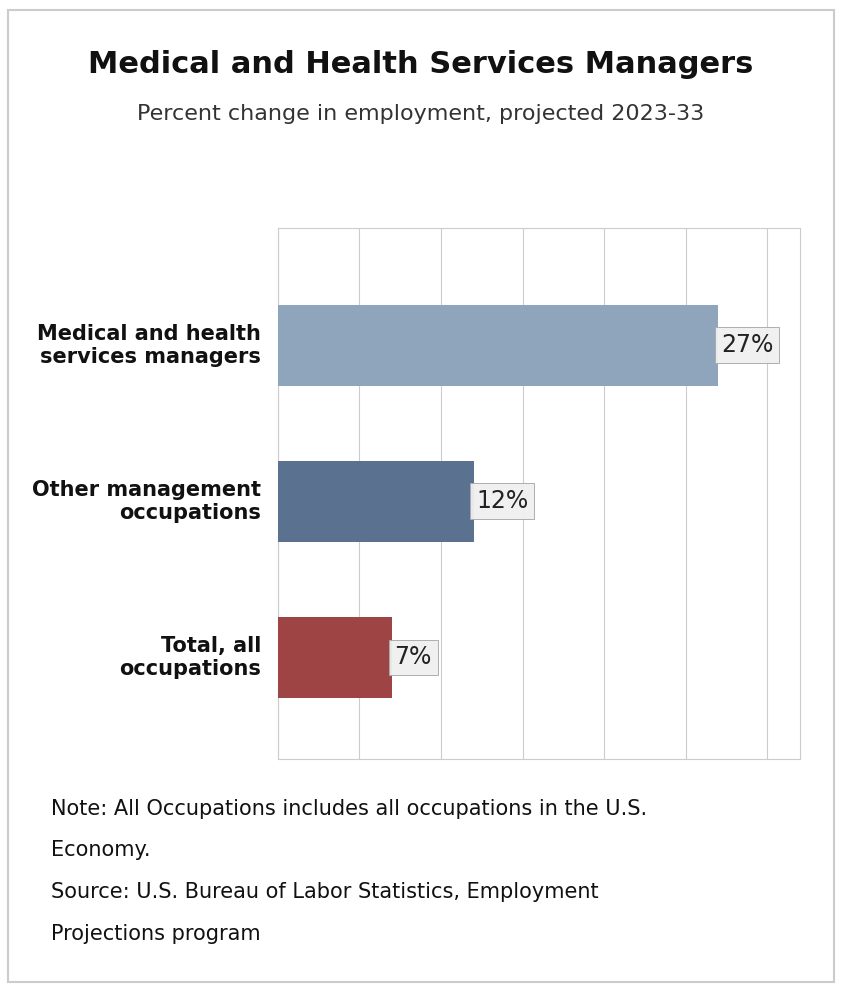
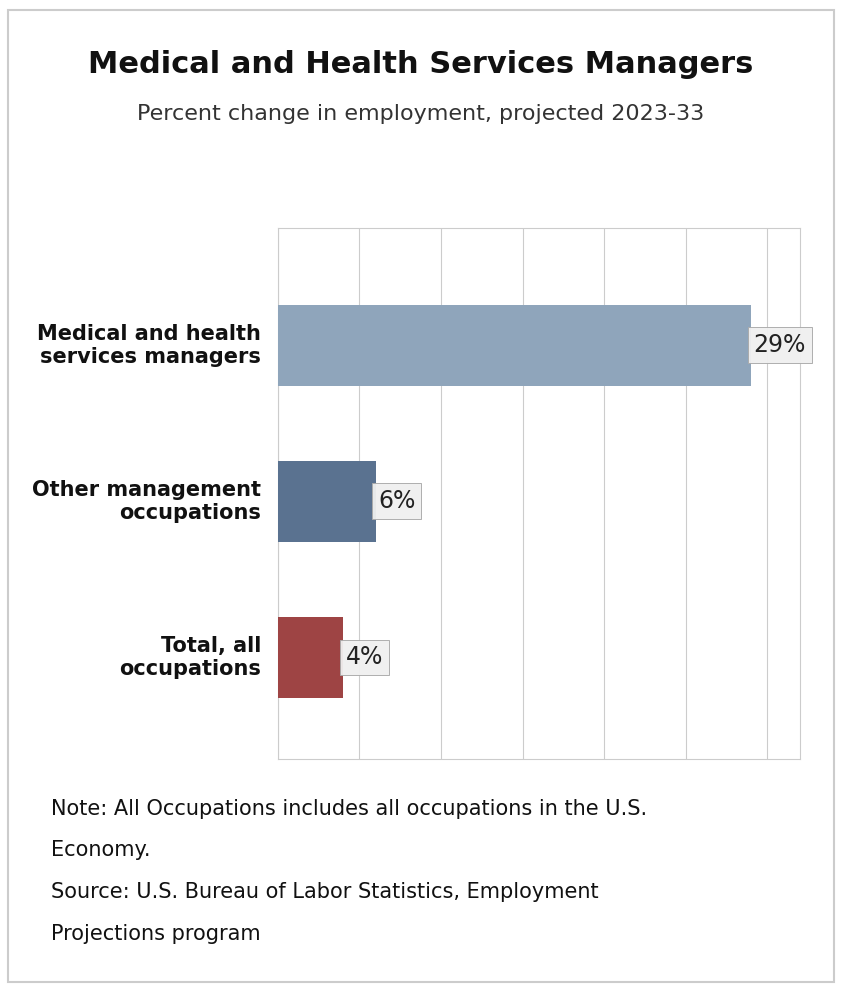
Medical and health services managers: 27% -> 29%
Other management occupations: 12% -> 6%
Total, all occupations: 7% -> 4%
